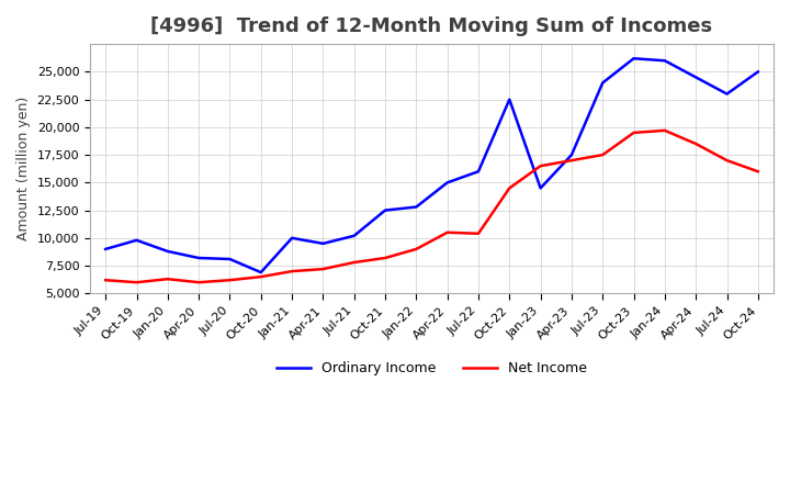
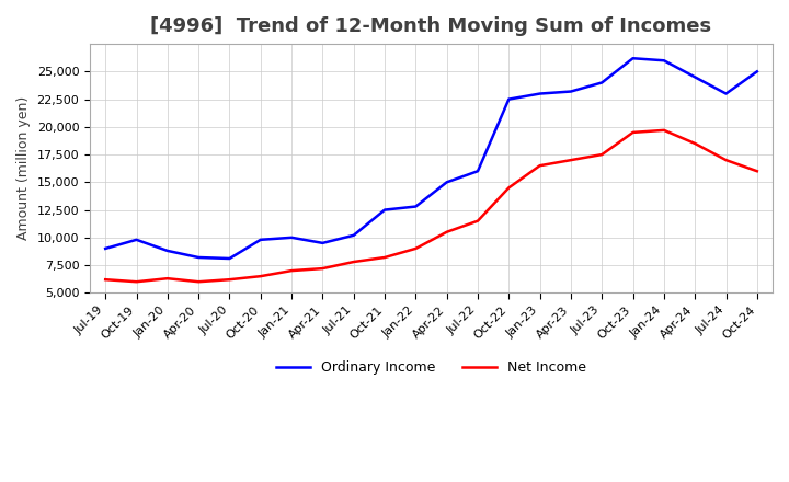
Ordinary Income/Oct-20: 6,900 -> 9,800
Net Income/Jul-22: 10,400 -> 11,500
Ordinary Income/Jan-23: 14,500 -> 23,000
Ordinary Income/Apr-23: 17,500 -> 23,200
